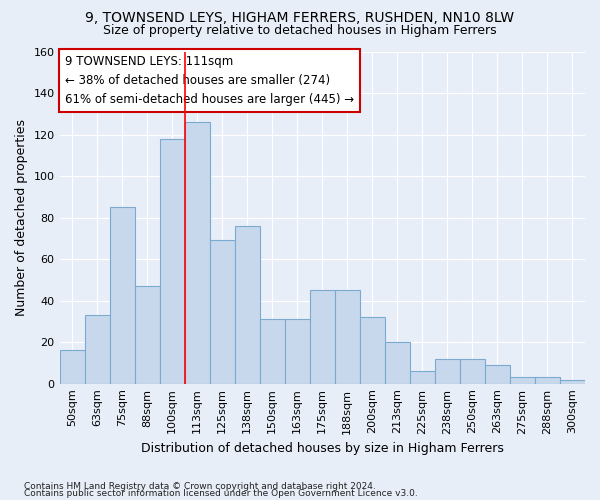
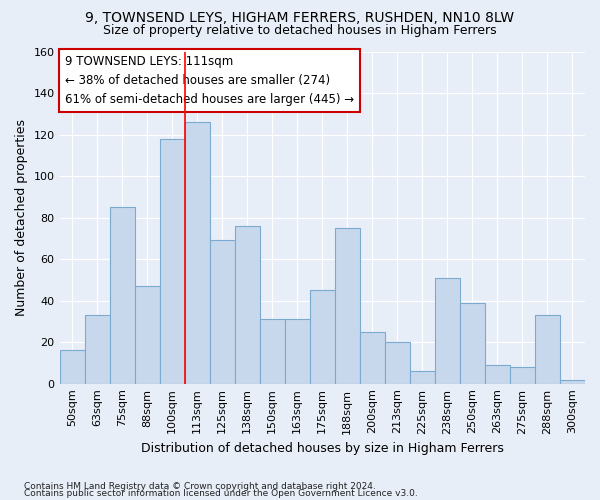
188sqm: 45 -> 75
200sqm: 32 -> 25
238sqm: 12 -> 51
250sqm: 12 -> 39
275sqm: 3 -> 8
288sqm: 3 -> 33
